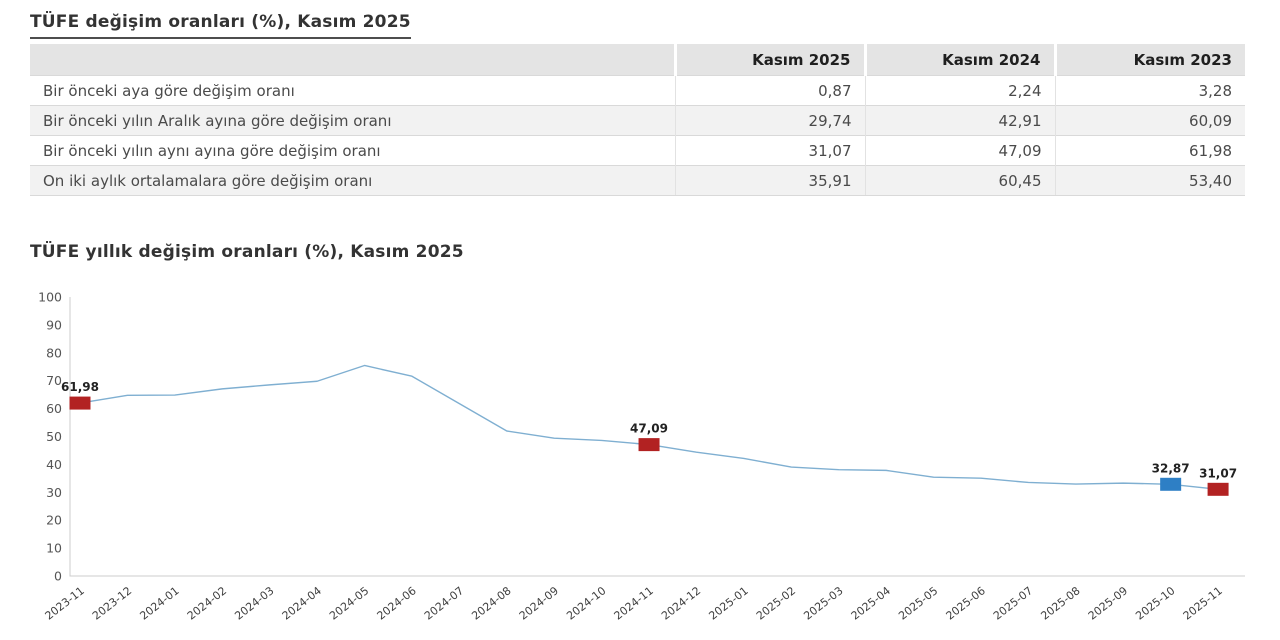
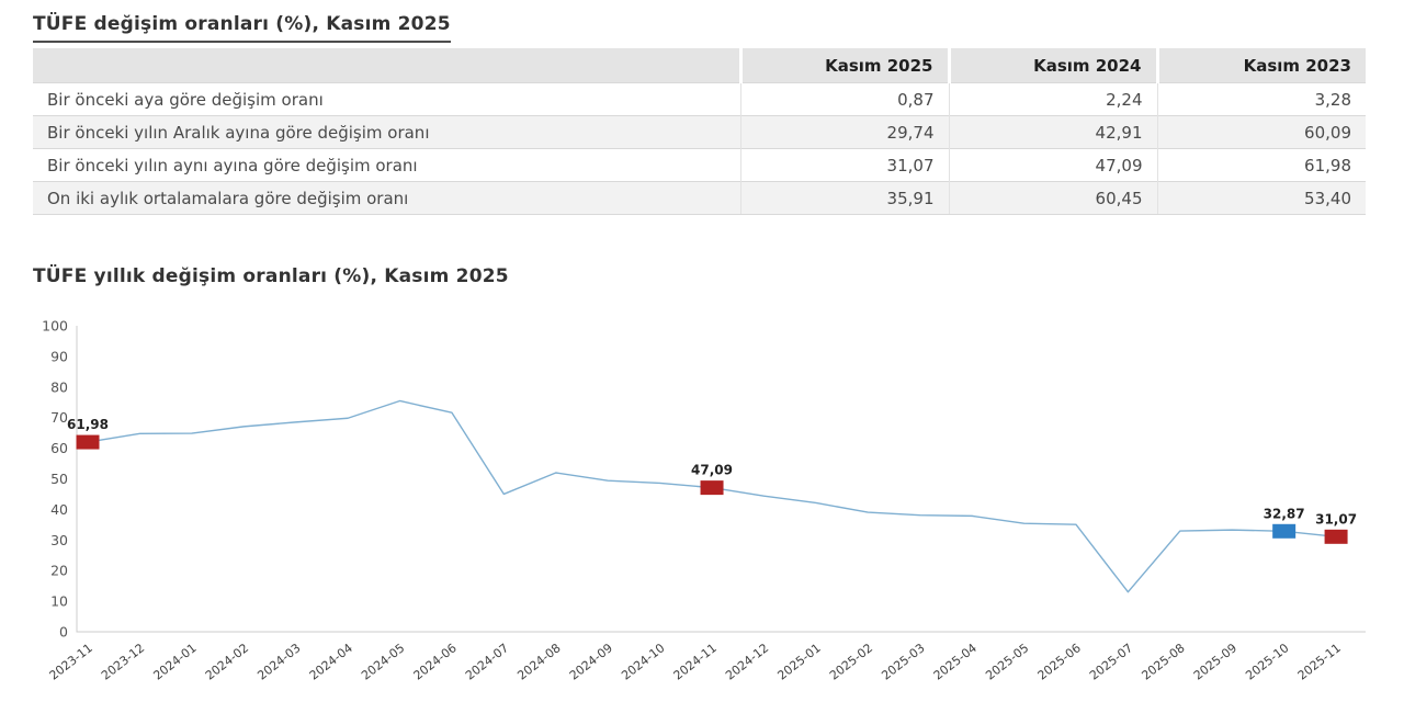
2024-07: 62 -> 45
2025-07: 34 -> 13
